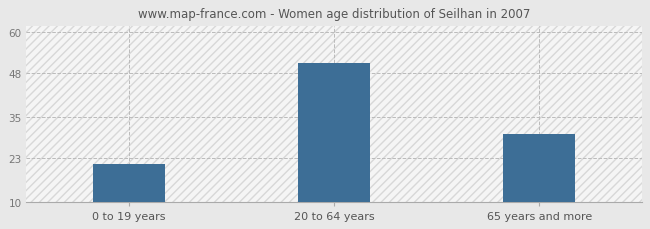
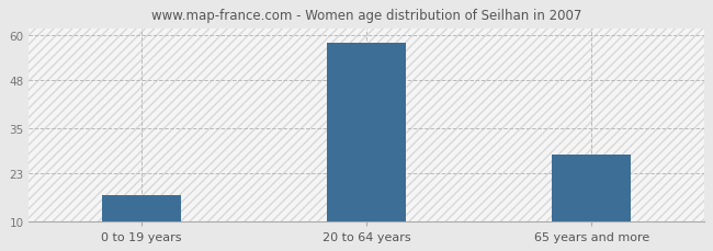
0 to 19 years: 21 -> 17
20 to 64 years: 51 -> 58
65 years and more: 30 -> 28
